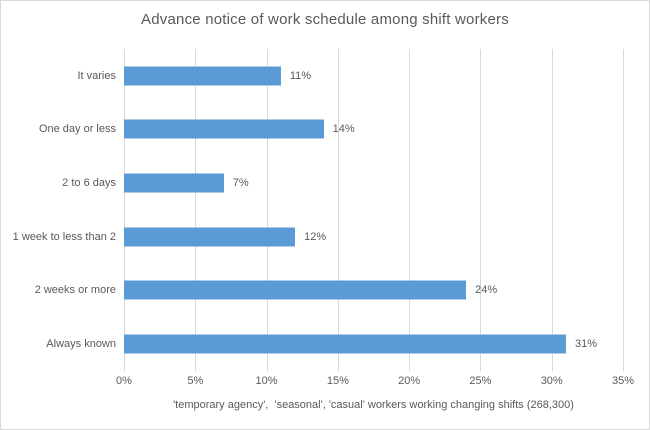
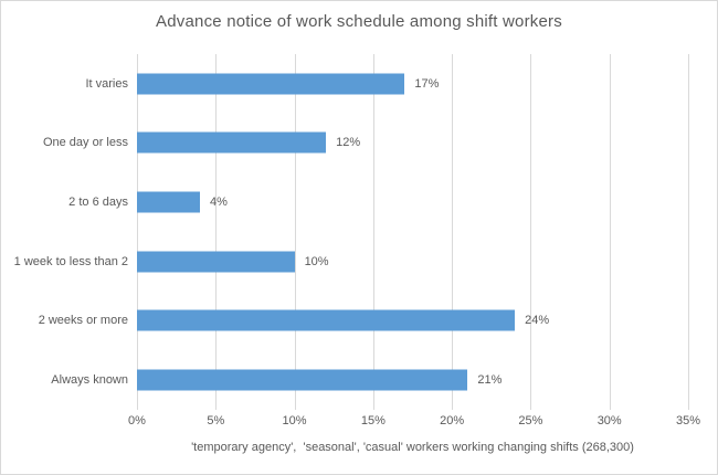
It varies: 11% -> 17%
One day or less: 14% -> 12%
2 to 6 days: 7% -> 4%
1 week to less than 2: 12% -> 10%
Always known: 31% -> 21%
